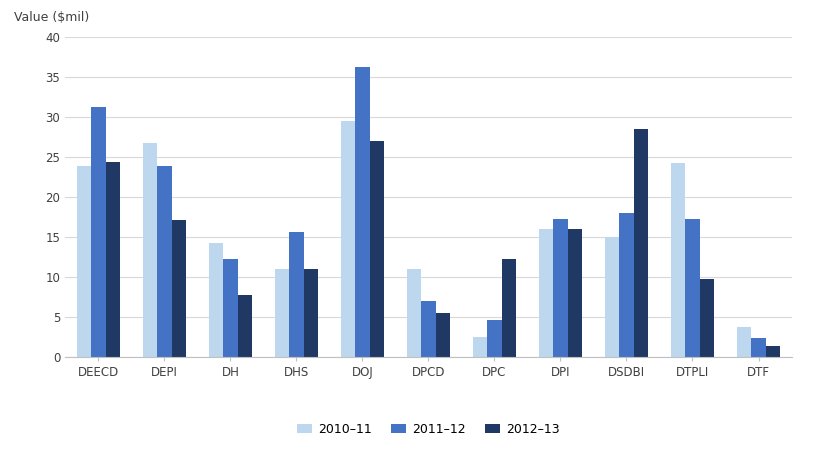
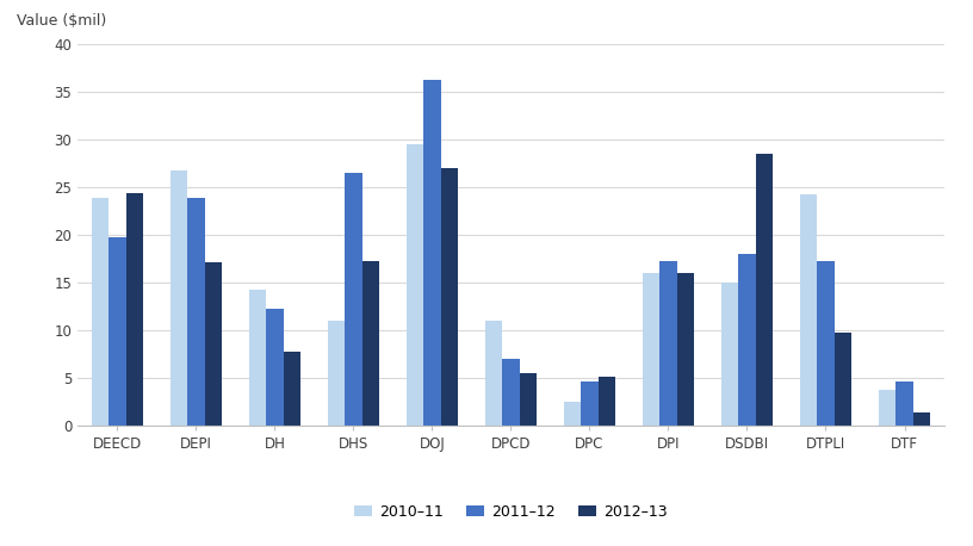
2011–12/DEECD: 31.2 -> 19.8
2011–12/DHS: 15.6 -> 26.5
2012–13/DHS: 11.0 -> 17.2
2012–13/DPC: 12.2 -> 5.2
2011–12/DTF: 2.4 -> 4.7
